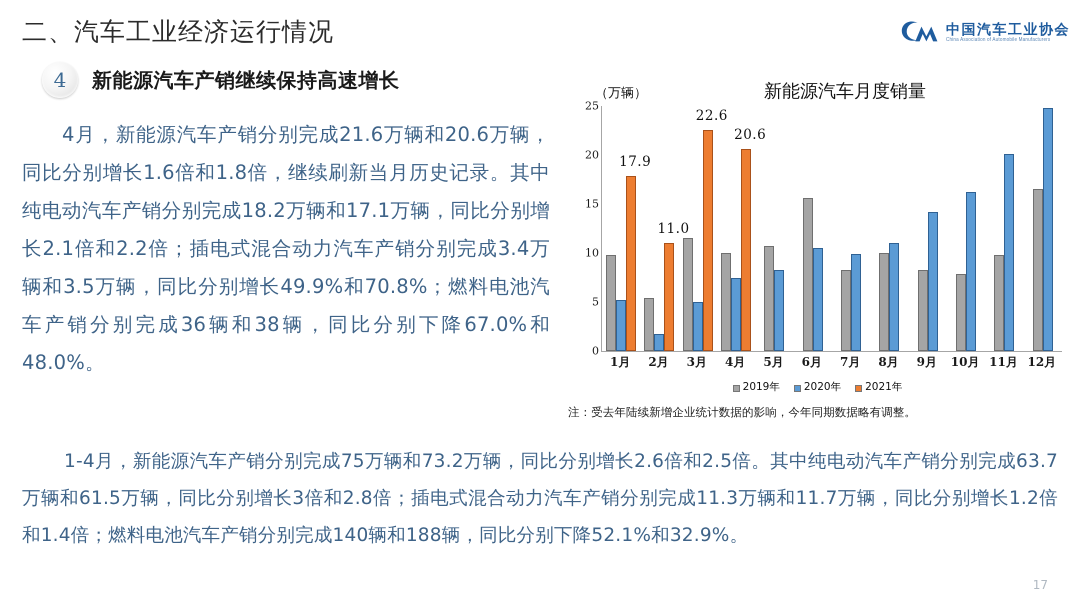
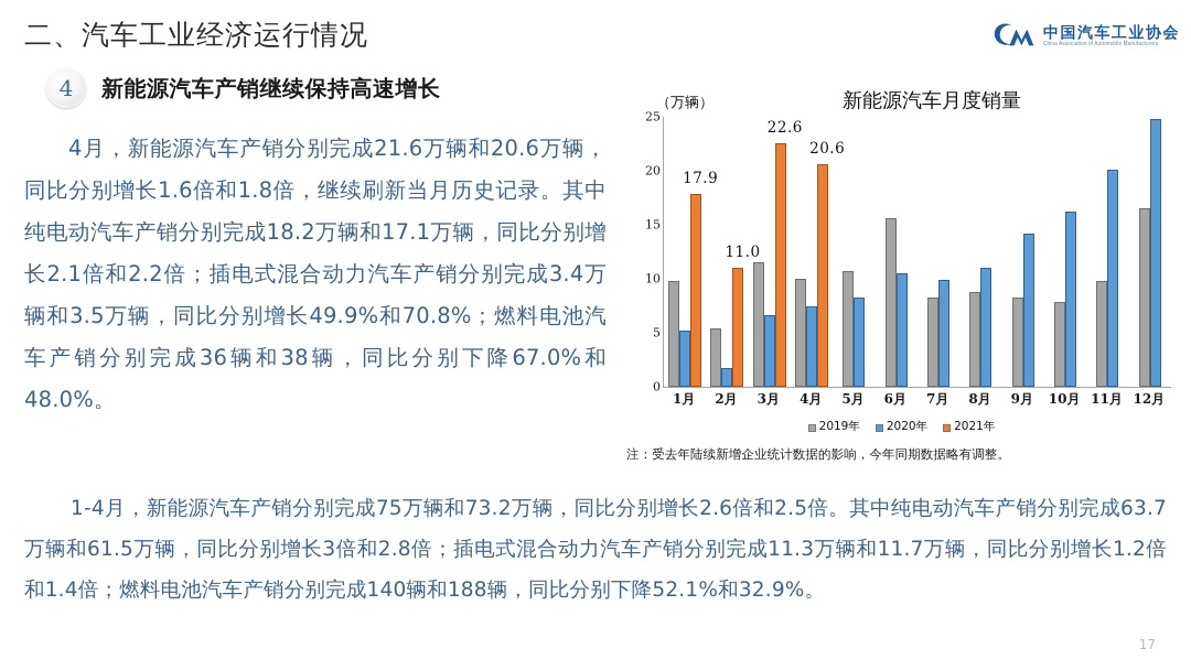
2020年/3月: 5 -> 7
2019年/8月: 10 -> 9
